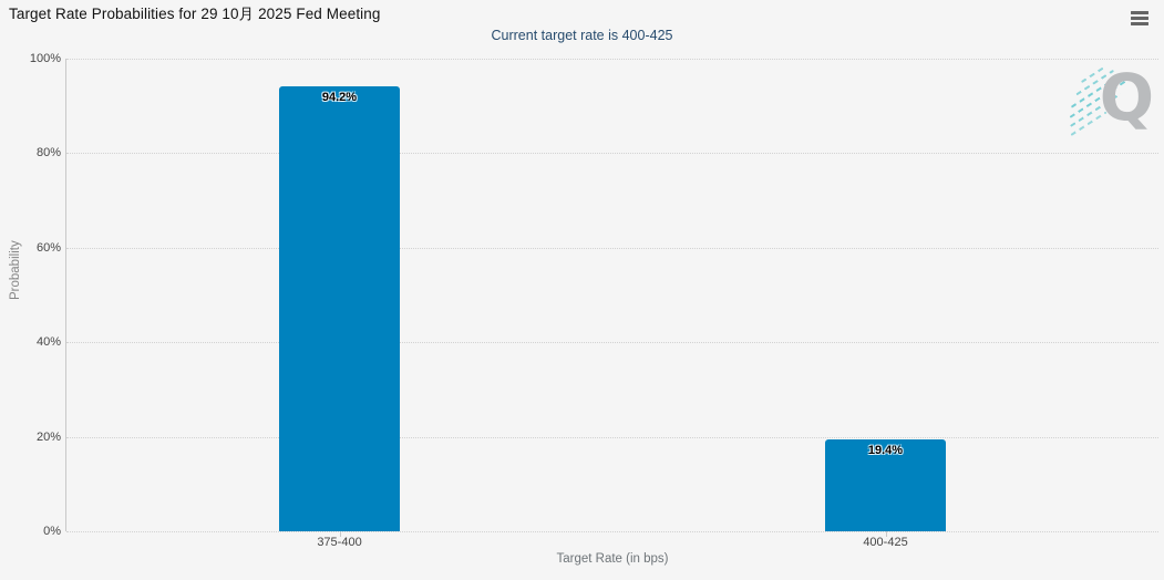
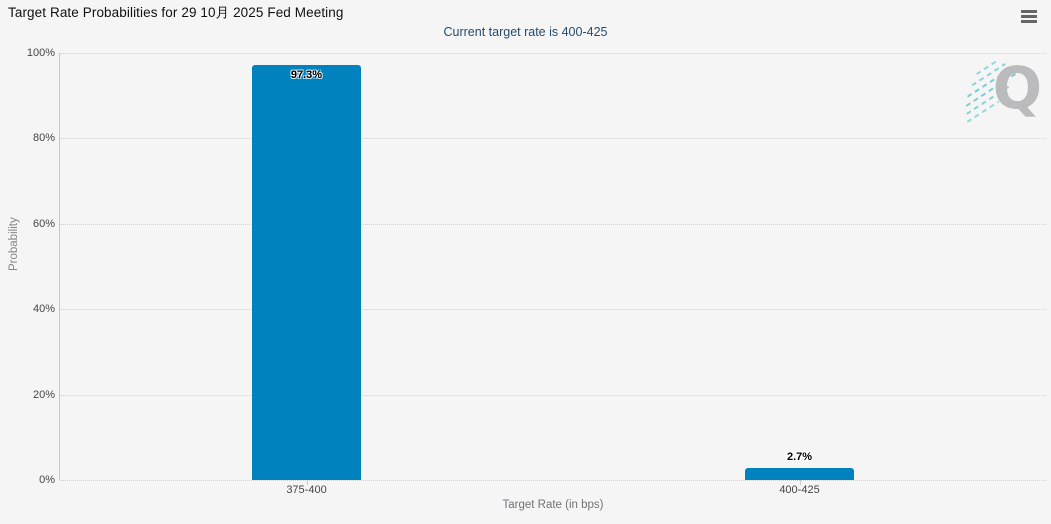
375-400: 94.2% -> 97.3%
400-425: 19.4% -> 2.7%
